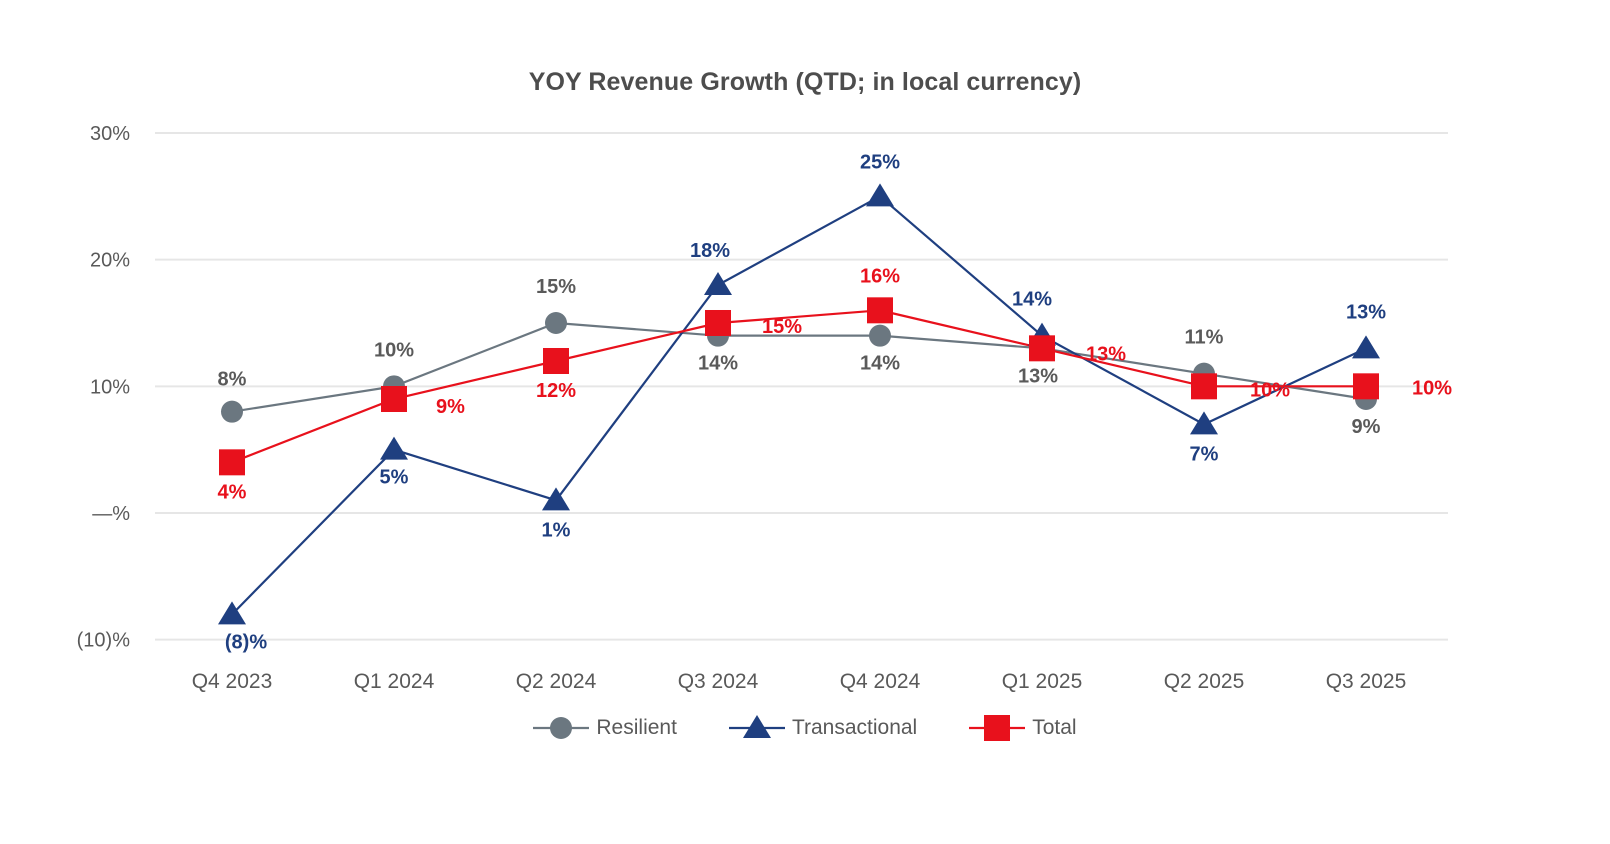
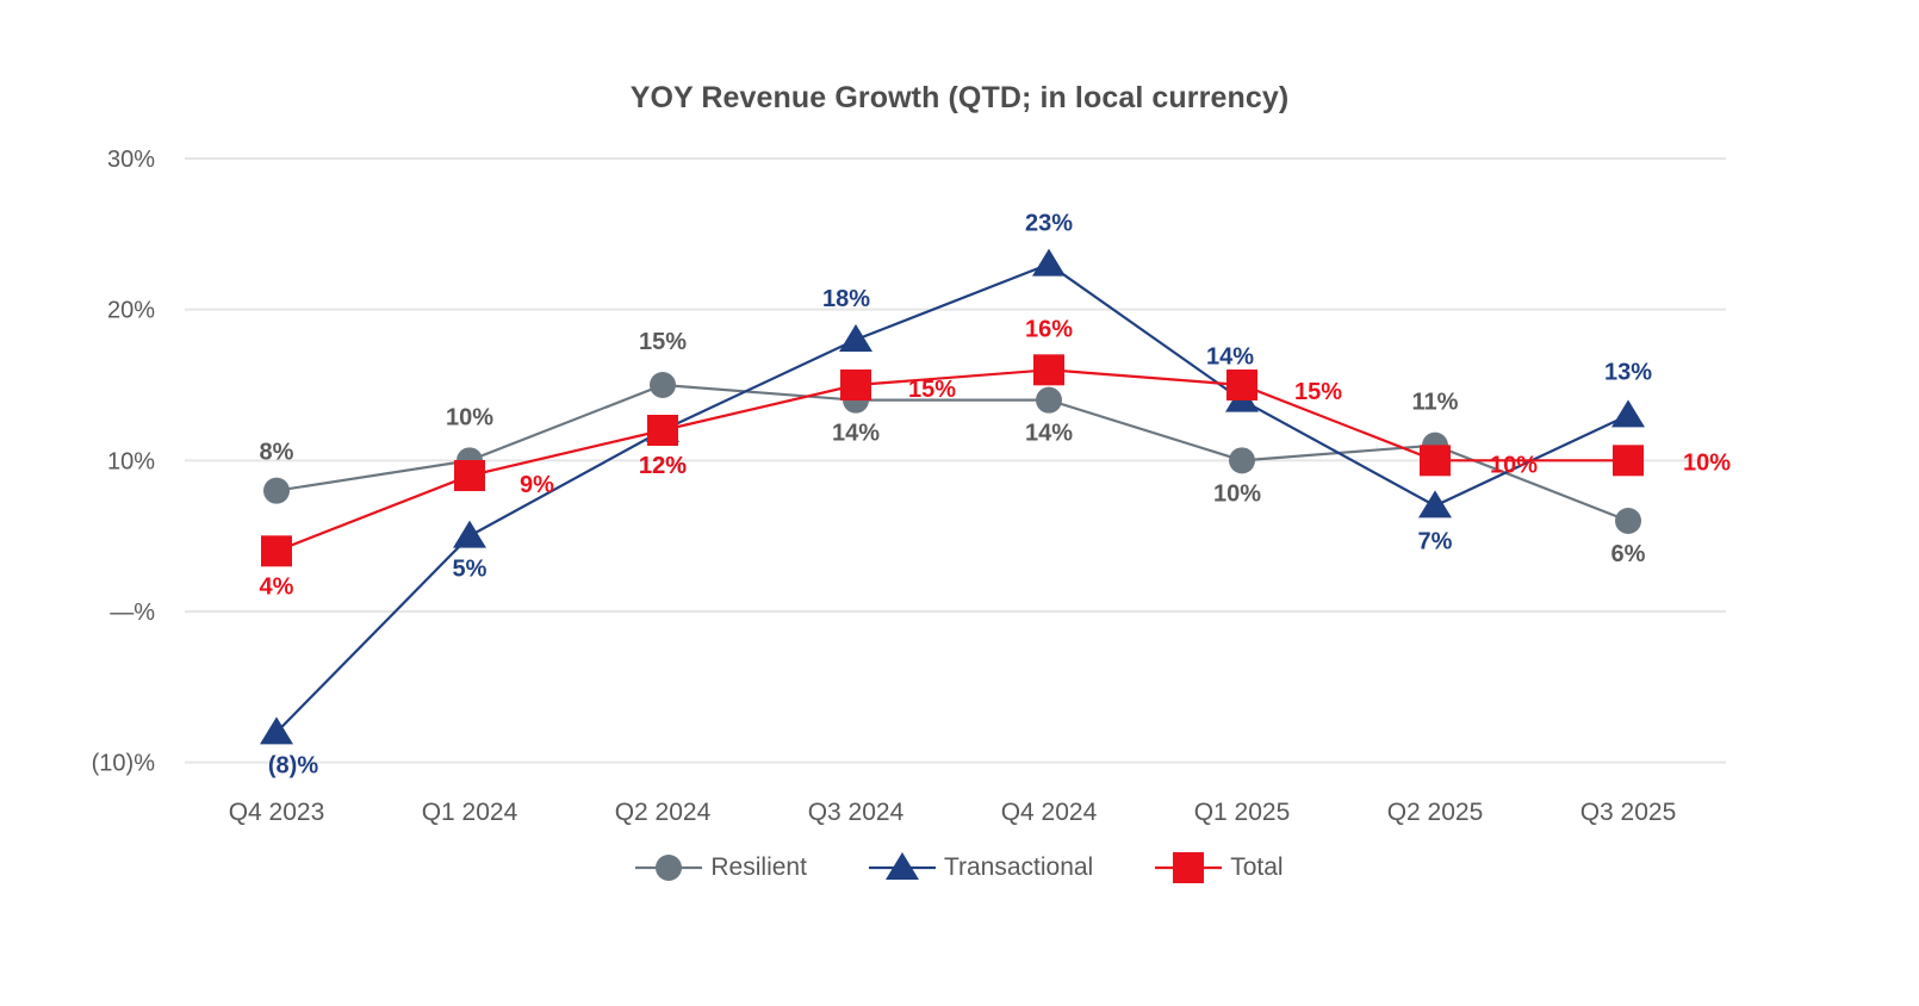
Transactional/Q2 2024: 1% -> 12%
Transactional/Q4 2024: 25% -> 23%
Resilient/Q1 2025: 13% -> 10%
Total/Q1 2025: 13% -> 15%
Resilient/Q3 2025: 9% -> 6%
